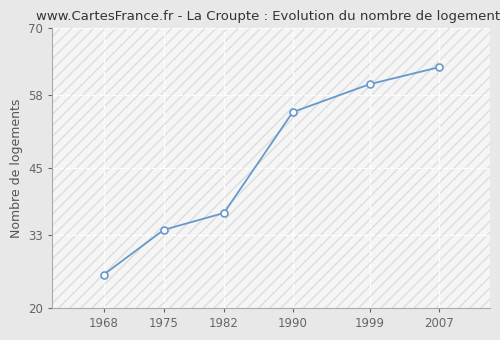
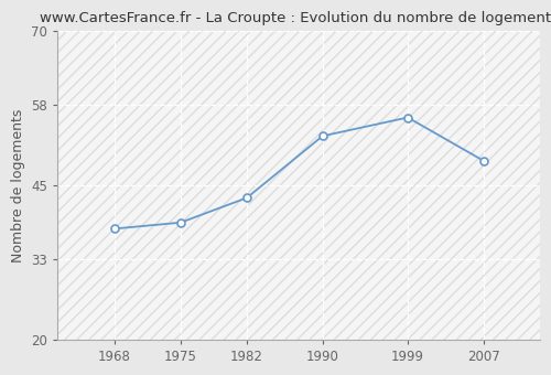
1968: 26 -> 38
1975: 34 -> 39
1982: 37 -> 43
1990: 55 -> 53
1999: 60 -> 56
2007: 63 -> 49
